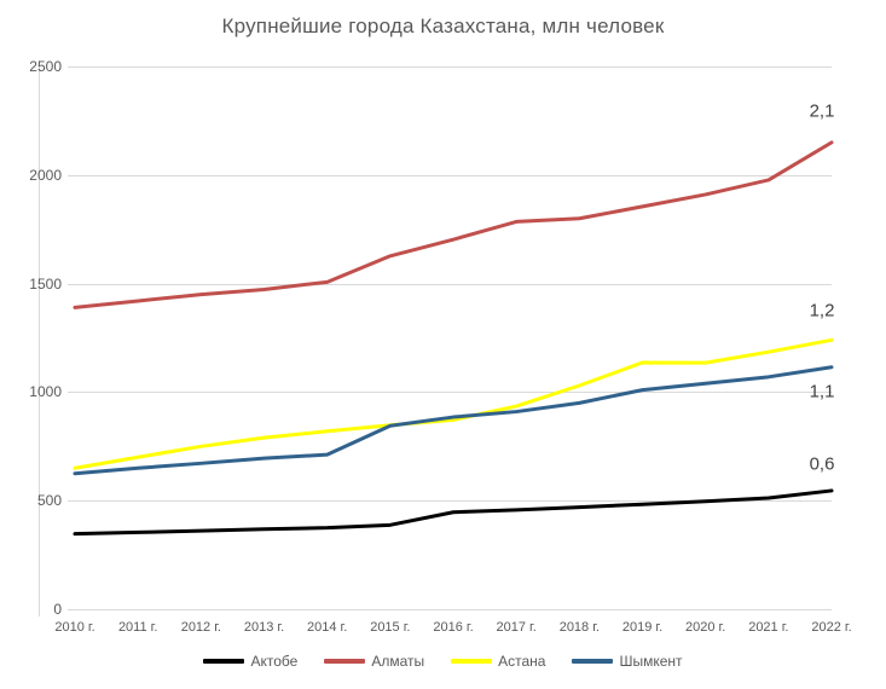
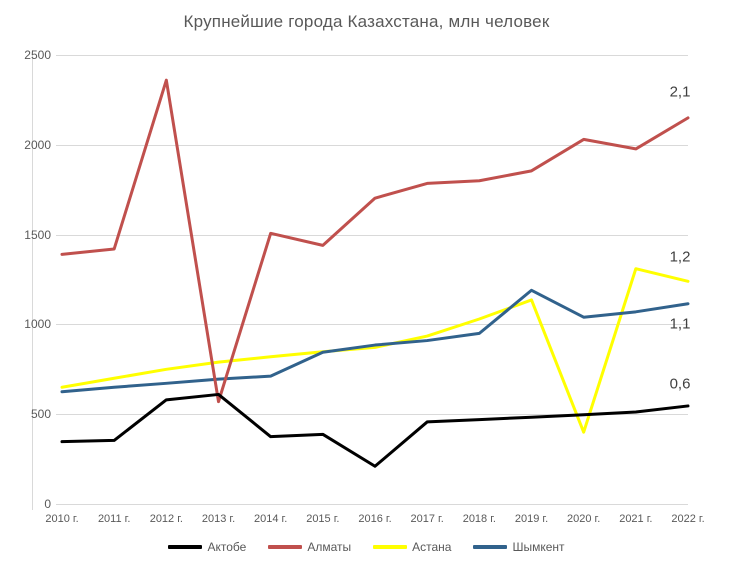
Актобе/2012 г.: 360 -> 580
Алматы/2012 г.: 1450 -> 2360
Актобе/2013 г.: 370 -> 610
Алматы/2013 г.: 1470 -> 570
Алматы/2015 г.: 1630 -> 1440
Актобе/2016 г.: 450 -> 210
Шымкент/2019 г.: 1010 -> 1190
Алматы/2020 г.: 1910 -> 2030
Астана/2020 г.: 1140 -> 400
Астана/2021 г.: 1180 -> 1310
